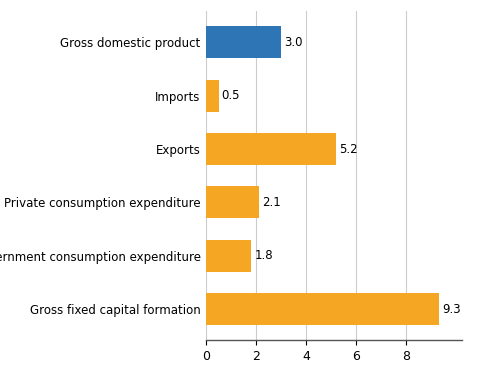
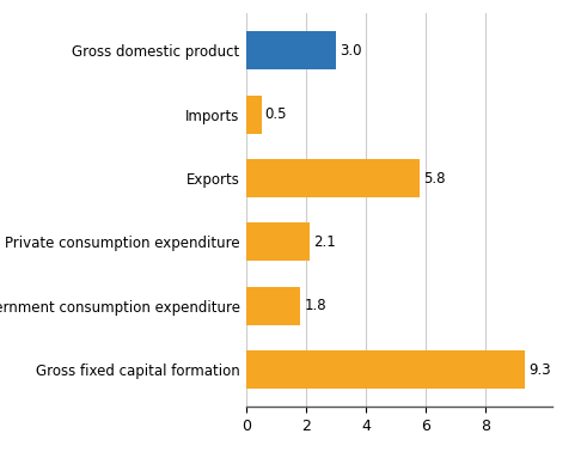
Exports: 5.2 -> 5.8
